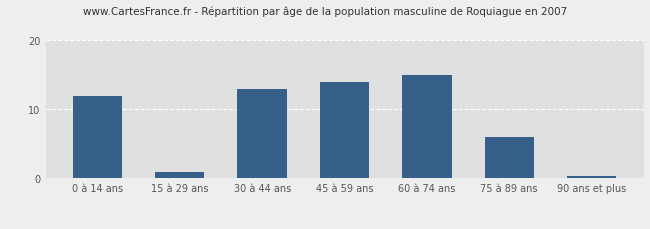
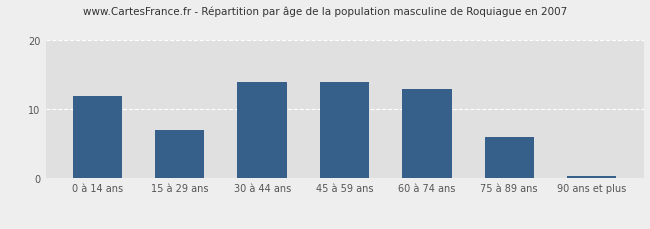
15 à 29 ans: 1.0 -> 7.0
30 à 44 ans: 13.0 -> 14.0
60 à 74 ans: 15.0 -> 13.0
